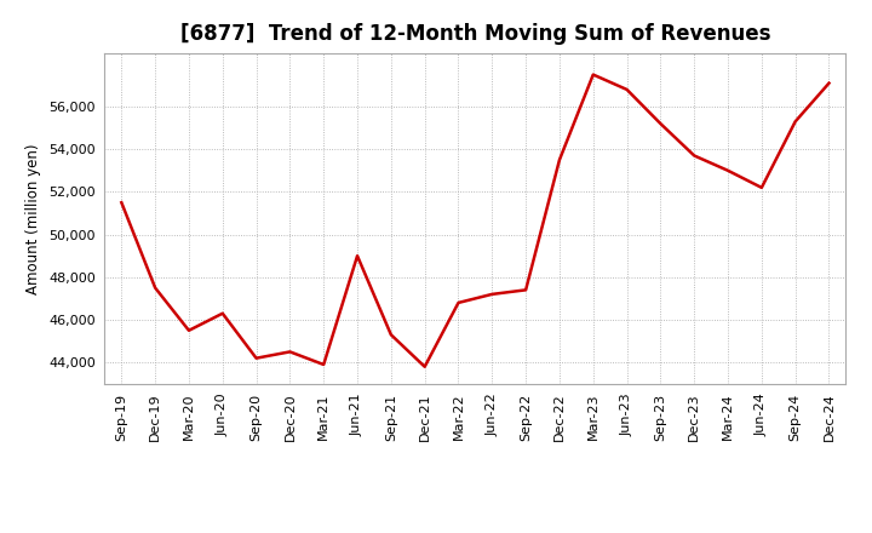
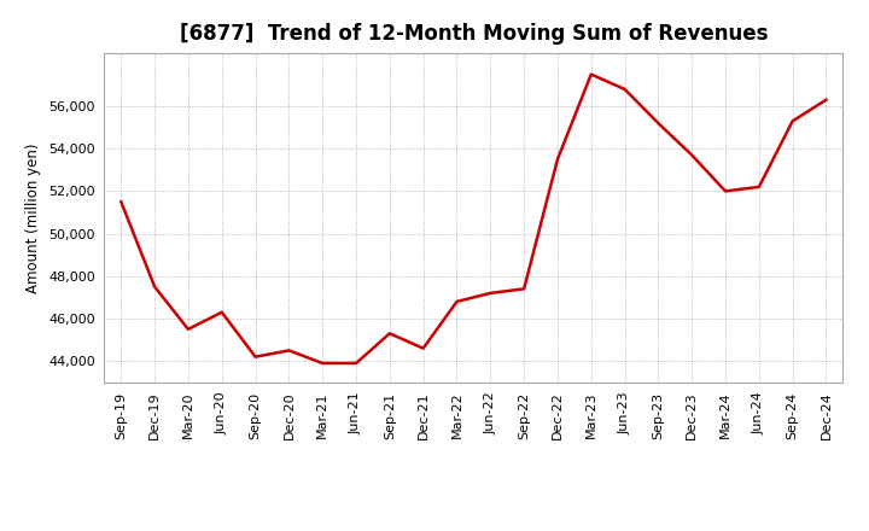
Jun-21: 49,000 -> 43,900
Dec-21: 43,800 -> 44,600
Mar-24: 53,000 -> 52,000
Dec-24: 57,100 -> 56,300
